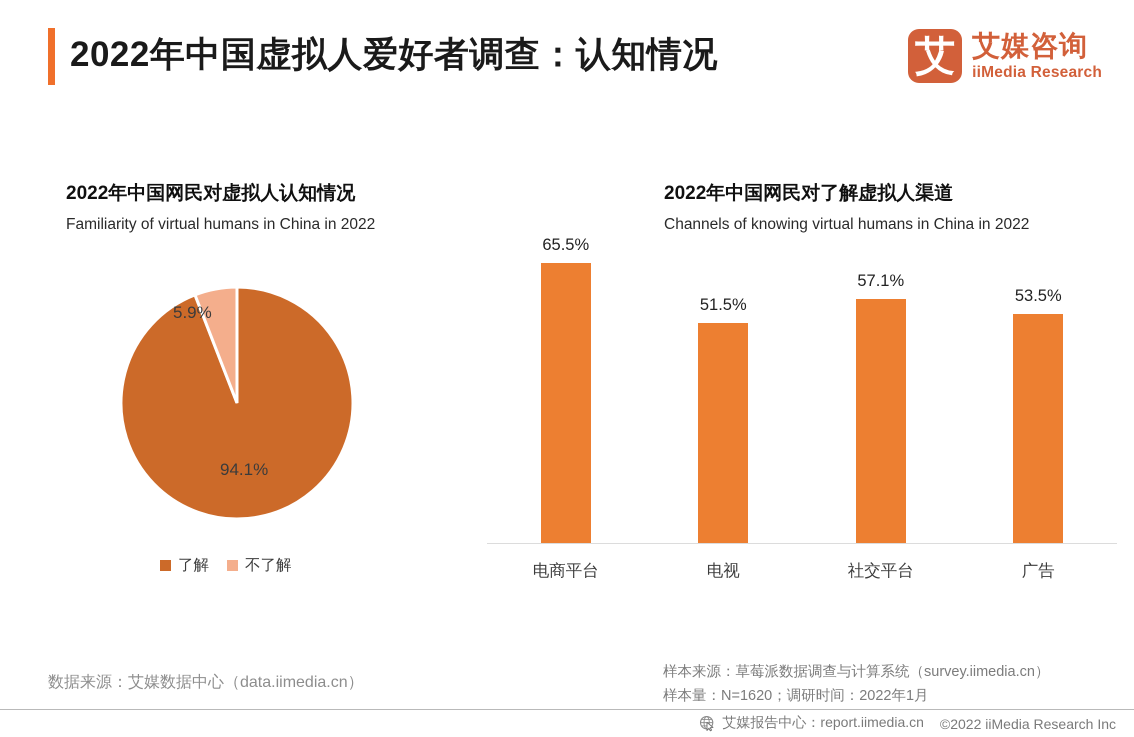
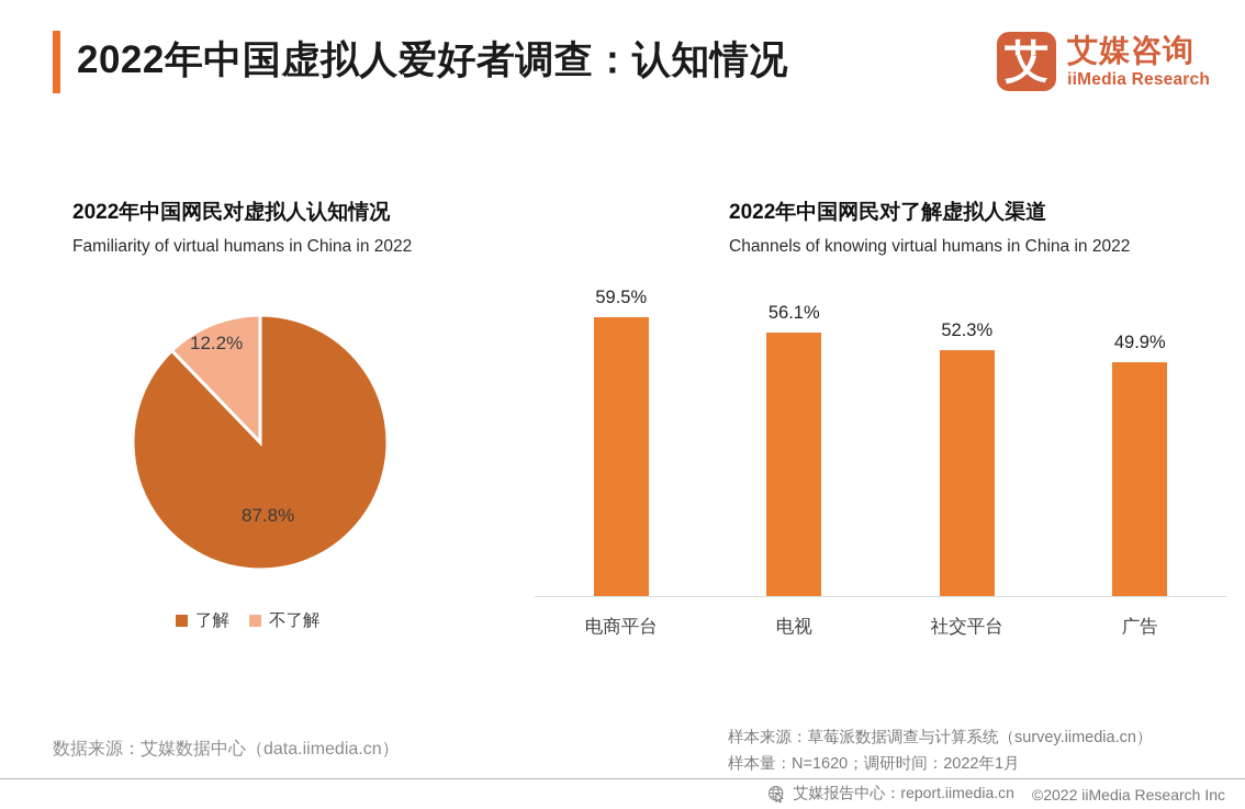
2022年中国网民对虚拟人认知情况/了解: 94.1% -> 87.8%
2022年中国网民对虚拟人认知情况/不了解: 5.9% -> 12.2%
2022年中国网民对了解虚拟人渠道/电商平台: 65.5% -> 59.5%
2022年中国网民对了解虚拟人渠道/电视: 51.5% -> 56.1%
2022年中国网民对了解虚拟人渠道/社交平台: 57.1% -> 52.3%
2022年中国网民对了解虚拟人渠道/广告: 53.5% -> 49.9%
